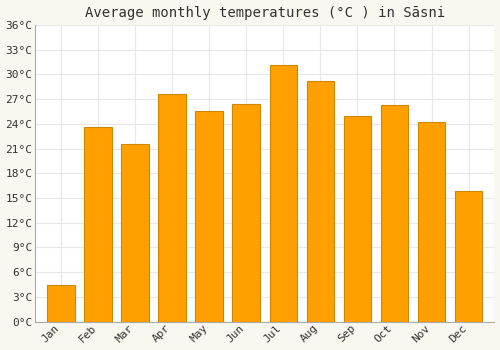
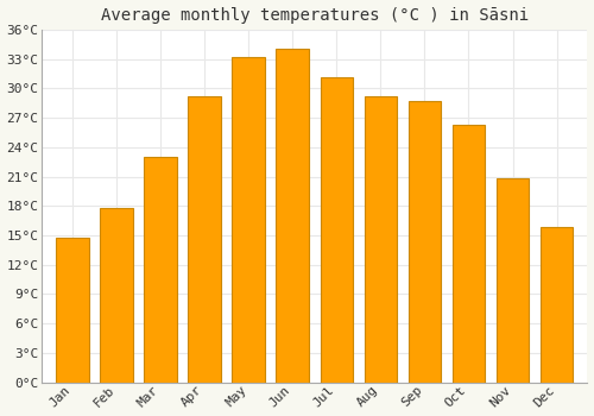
Jan: 4.4°C -> 14.7°C
Feb: 23.6°C -> 17.8°C
Mar: 21.6°C -> 23.0°C
Apr: 27.6°C -> 29.2°C
May: 25.6°C -> 33.2°C
Jun: 26.4°C -> 34.0°C
Sep: 25.0°C -> 28.7°C
Nov: 24.2°C -> 20.8°C
